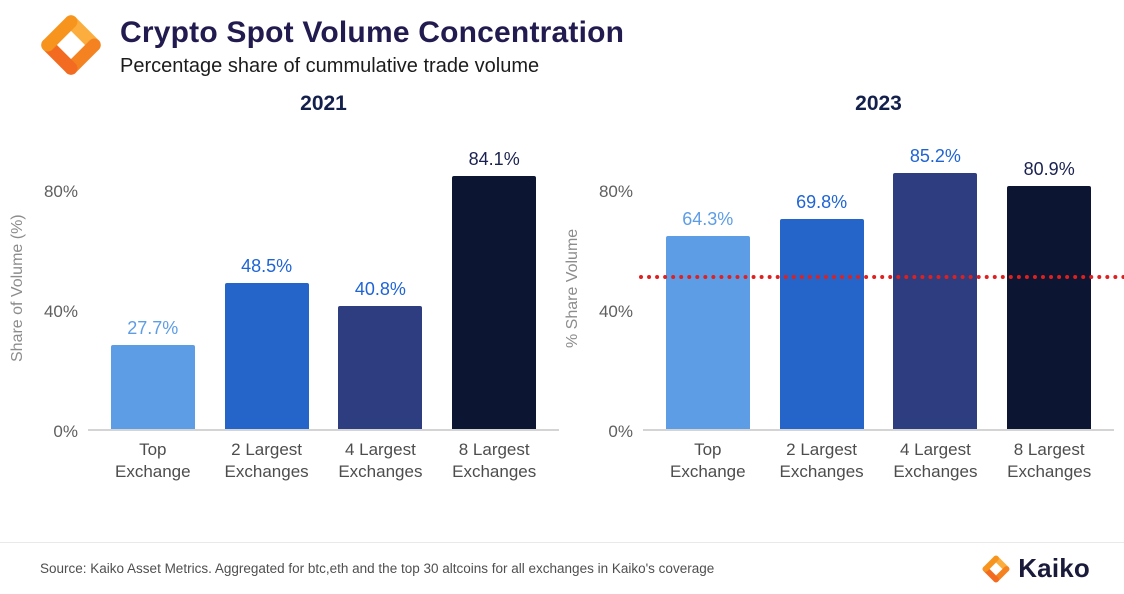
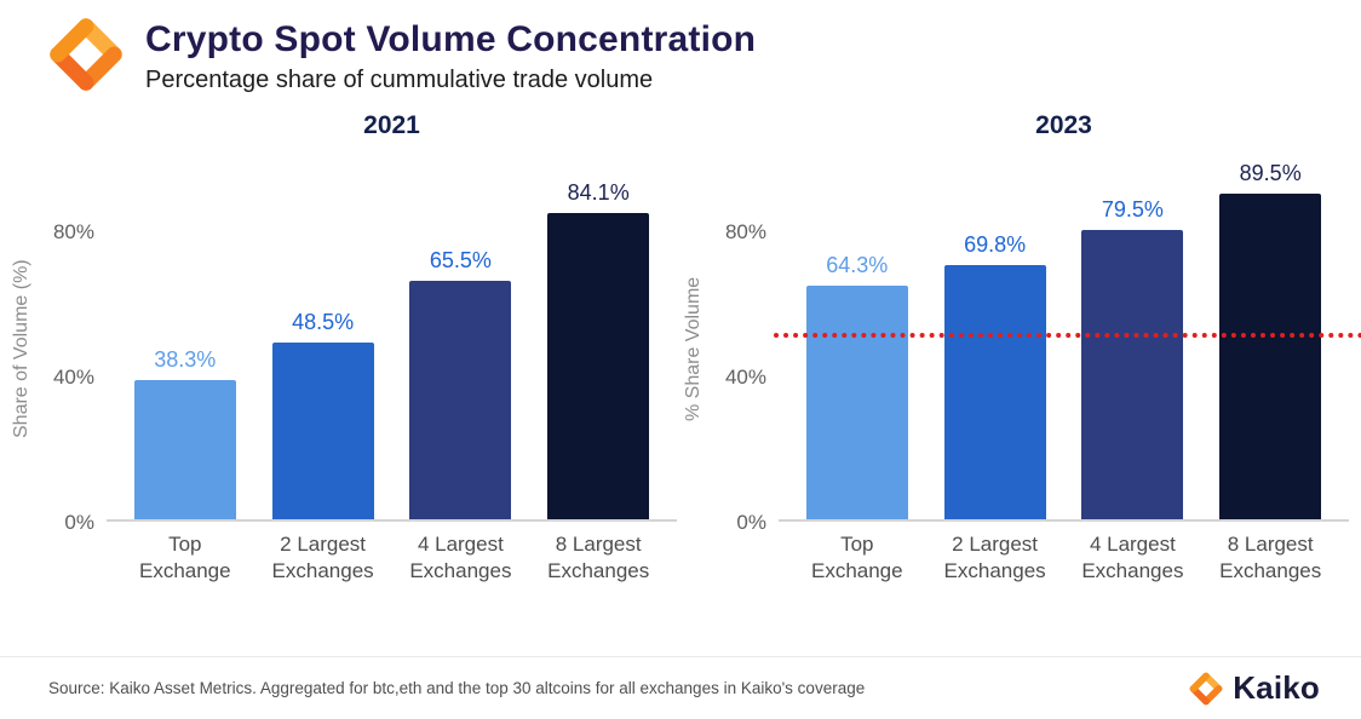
2021/Top Exchange: 27.7% -> 38.3%
2021/4 Largest Exchanges: 40.8% -> 65.5%
2023/4 Largest Exchanges: 85.2% -> 79.5%
2023/8 Largest Exchanges: 80.9% -> 89.5%
